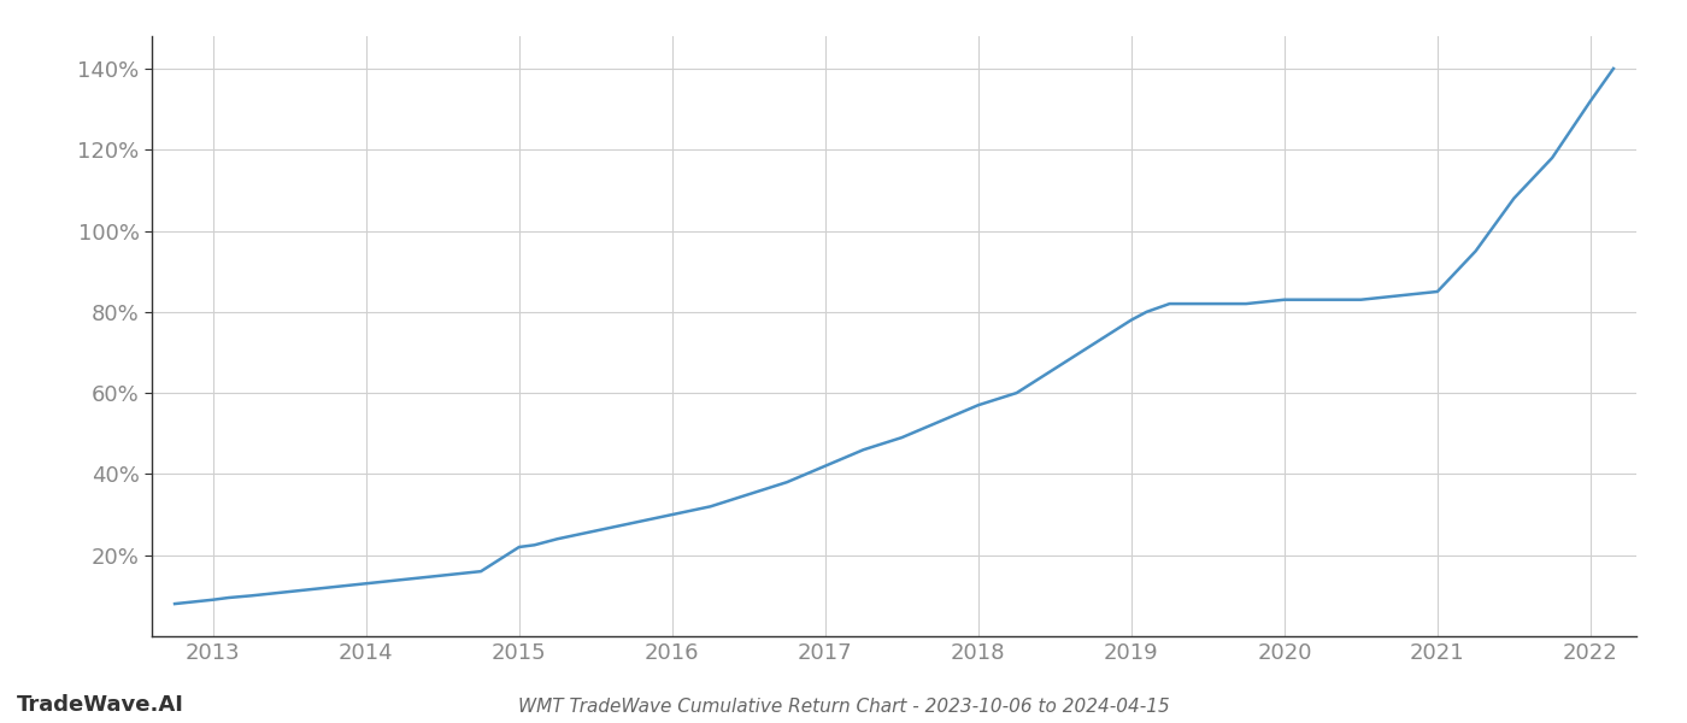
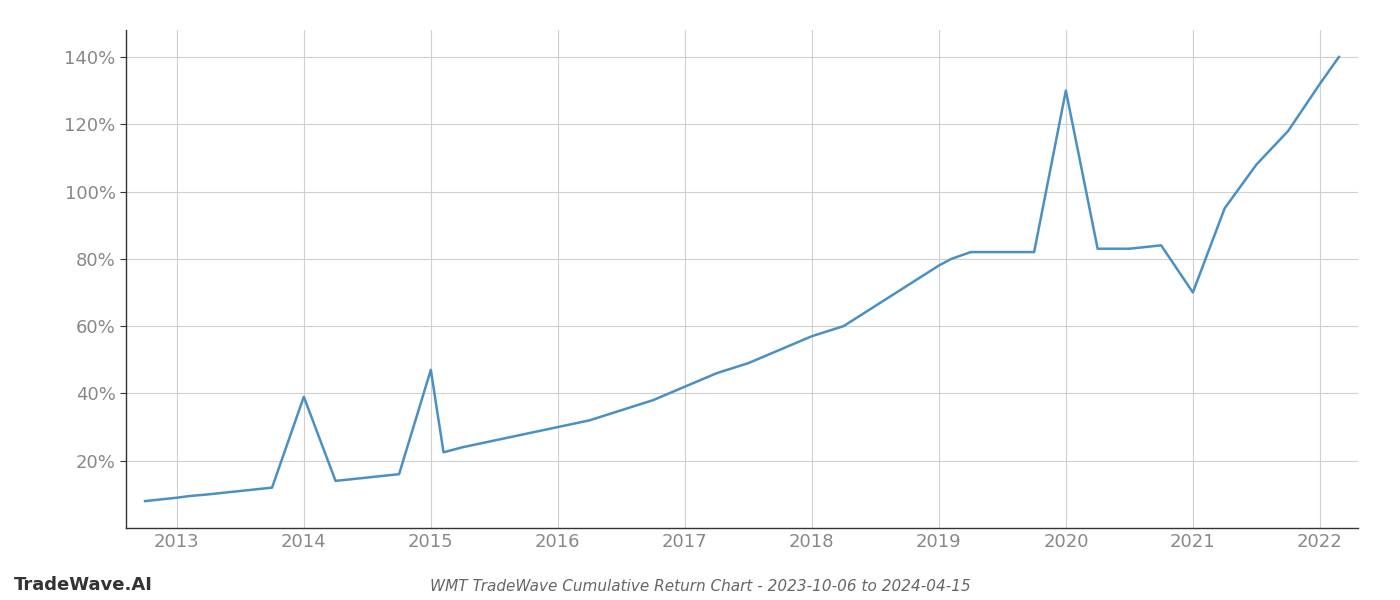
2014: 13.0% -> 39.0%
2015: 22.0% -> 47.0%
2020: 83.0% -> 130.0%
2021: 85.0% -> 70.0%
